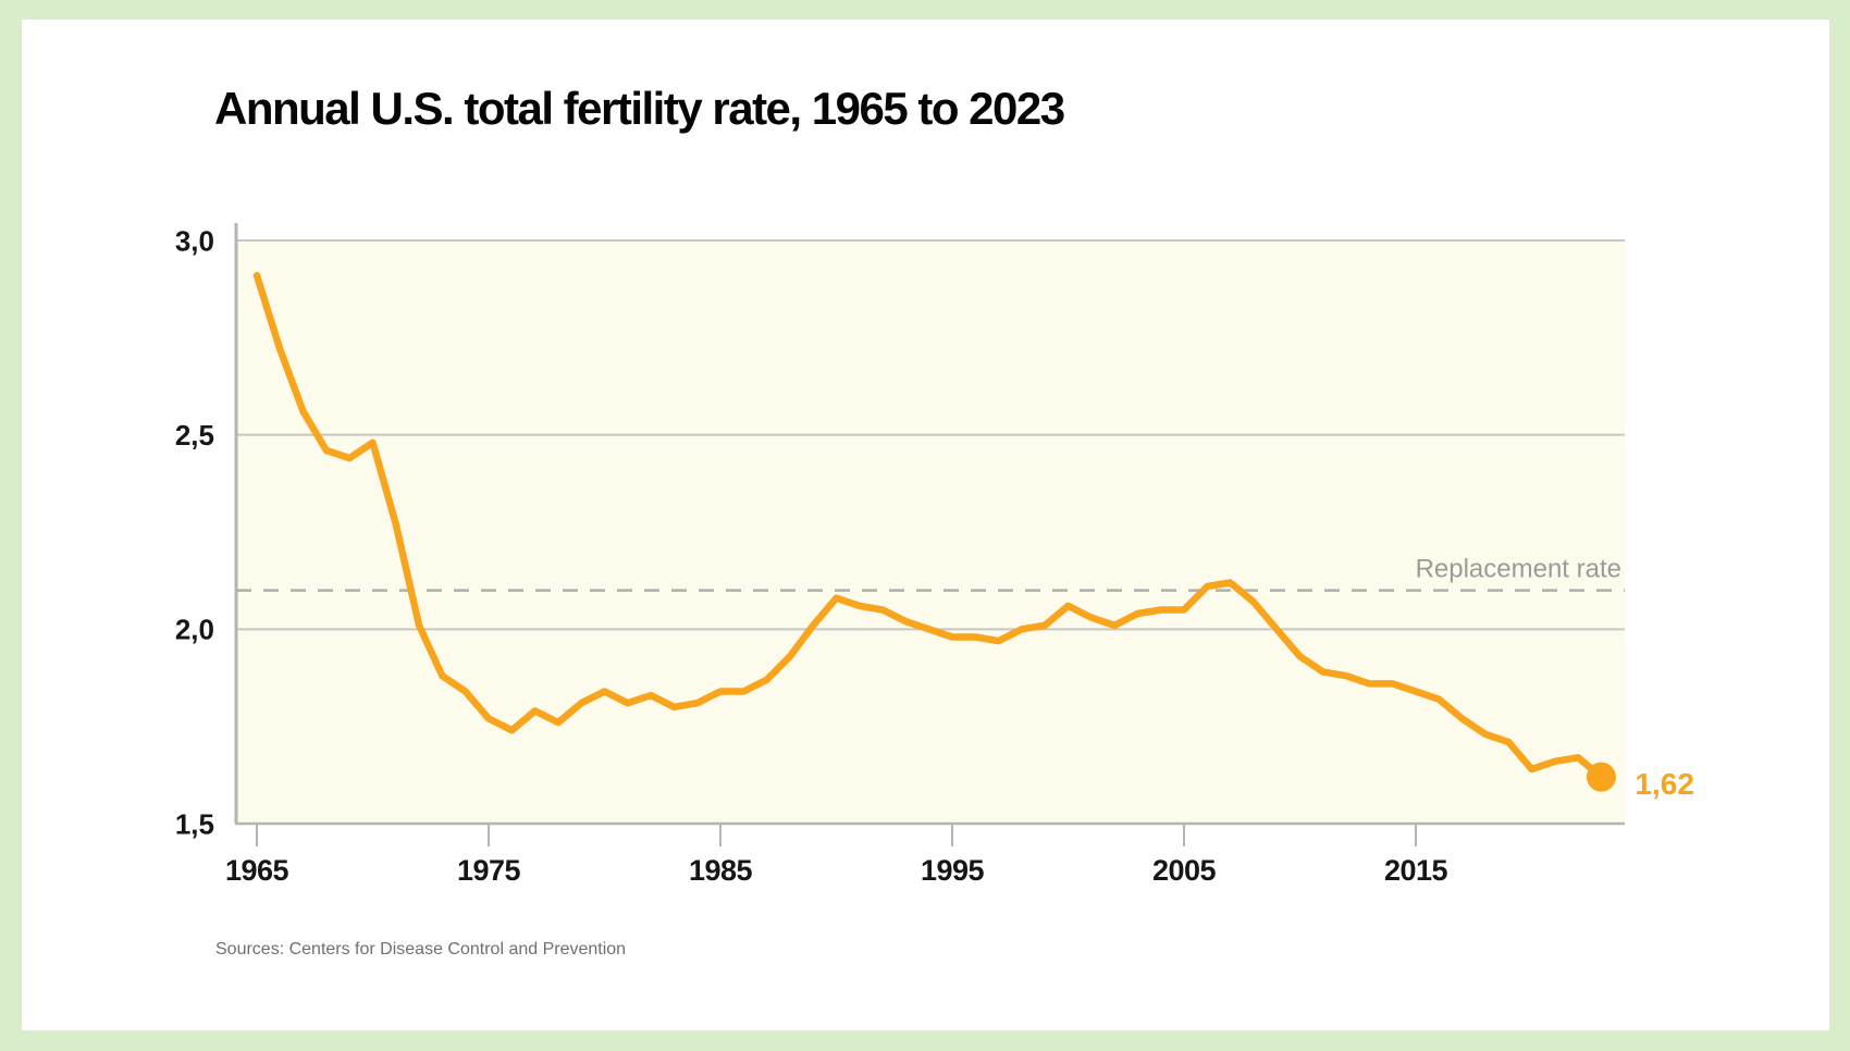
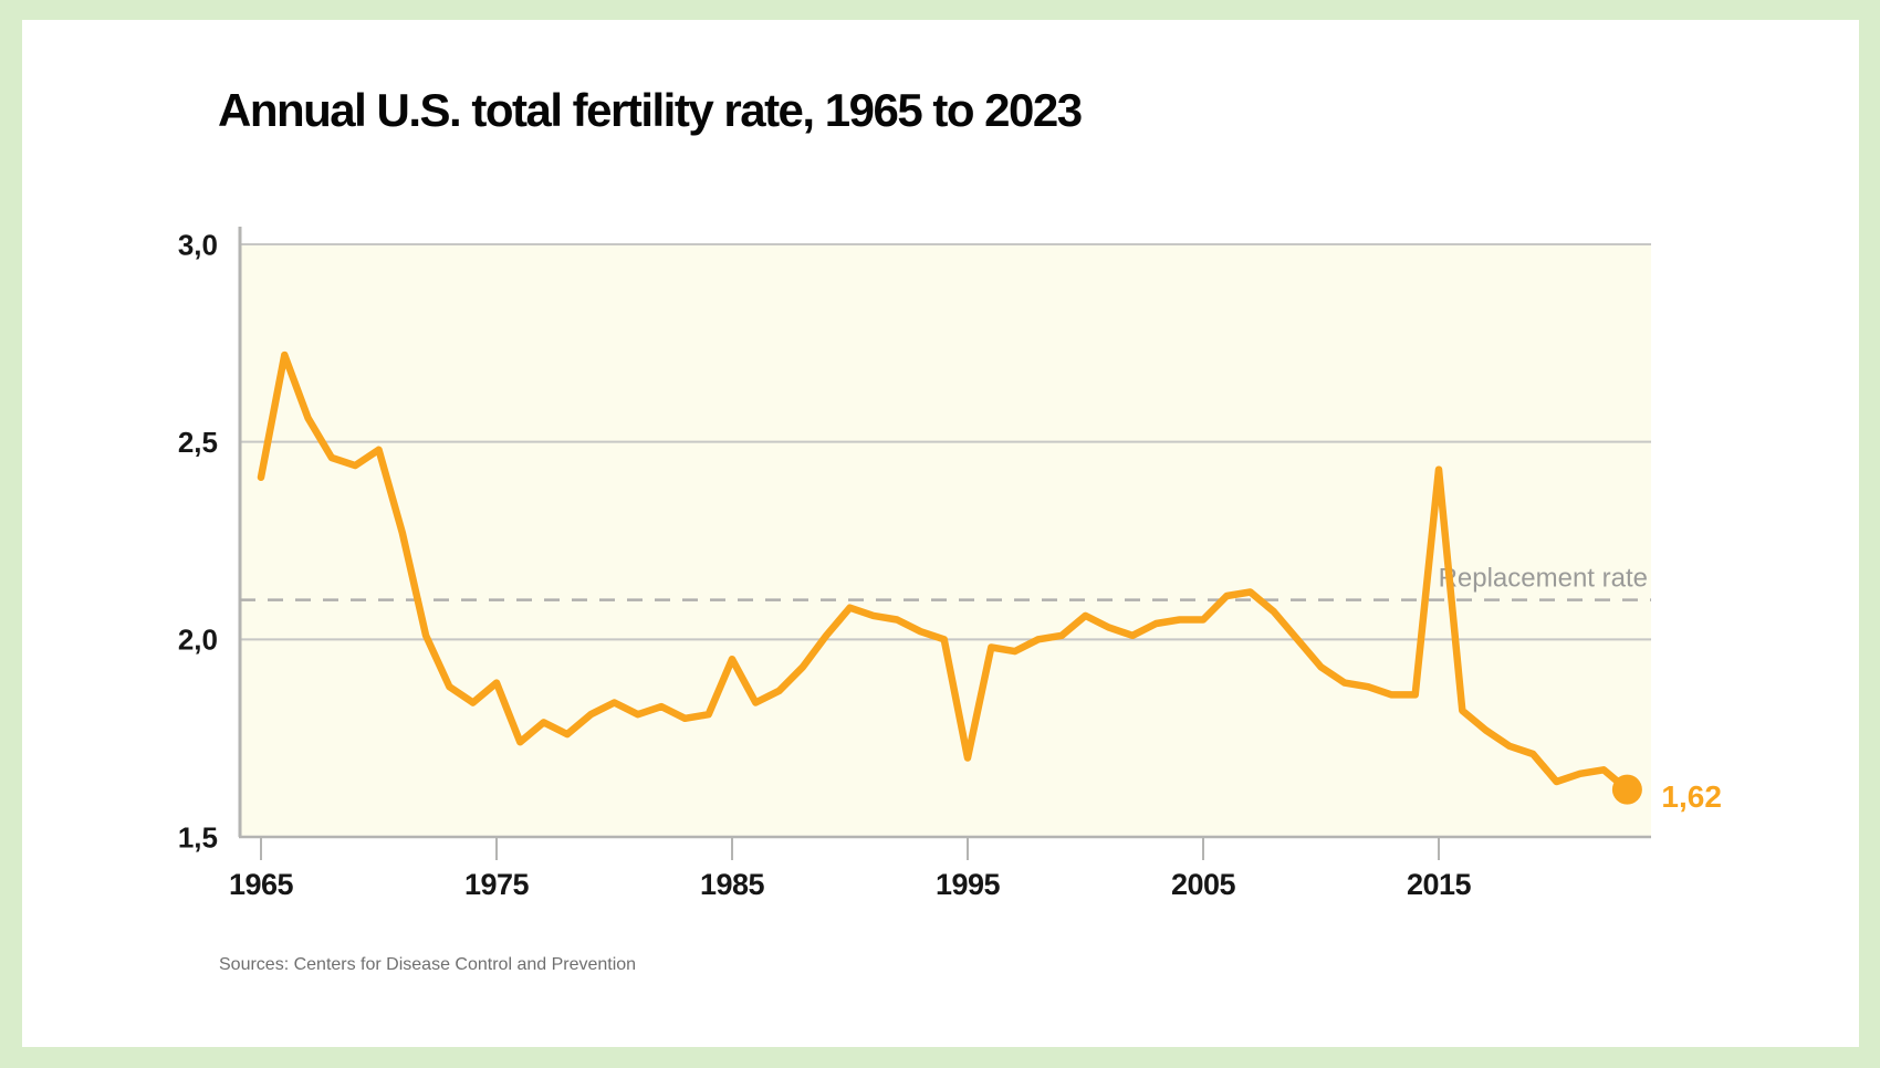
1965: 2,91 -> 2,41
1975: 1,77 -> 1,89
1985: 1,84 -> 1,95
1995: 1,98 -> 1,70
2015: 1,84 -> 2,43
